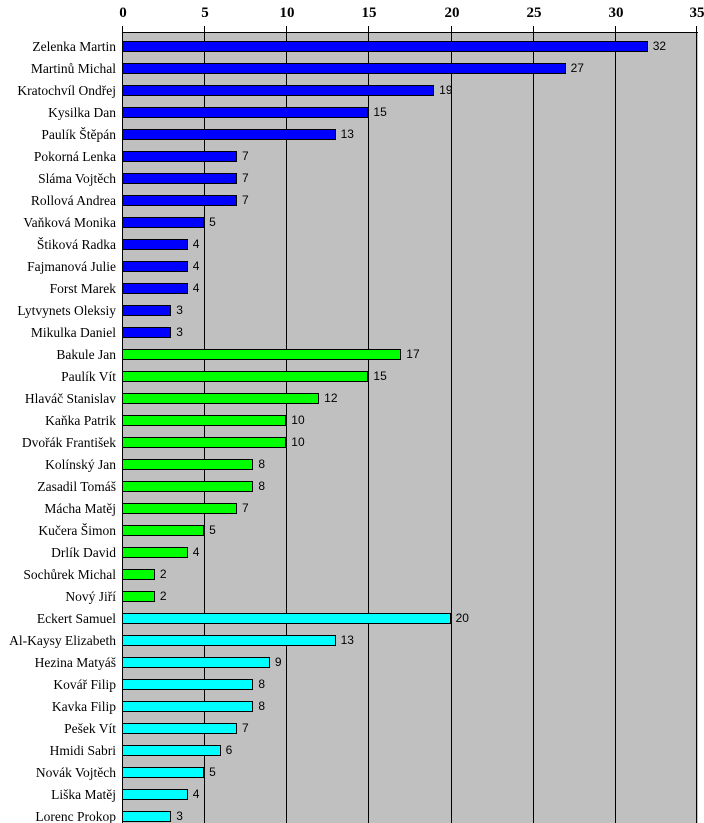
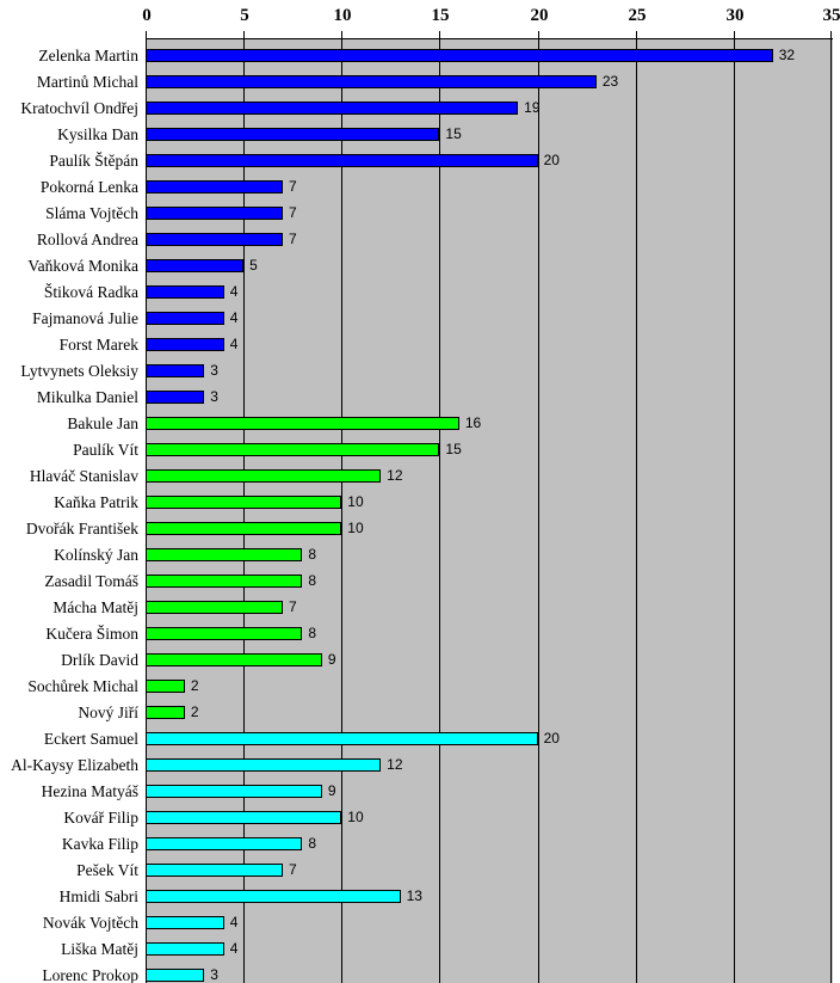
Martinů Michal: 27 -> 23
Paulík Štěpán: 13 -> 20
Bakule Jan: 17 -> 16
Kučera Šimon: 5 -> 8
Drlík David: 4 -> 9
Al-Kaysy Elizabeth: 13 -> 12
Kovář Filip: 8 -> 10
Hmidi Sabri: 6 -> 13
Novák Vojtěch: 5 -> 4
